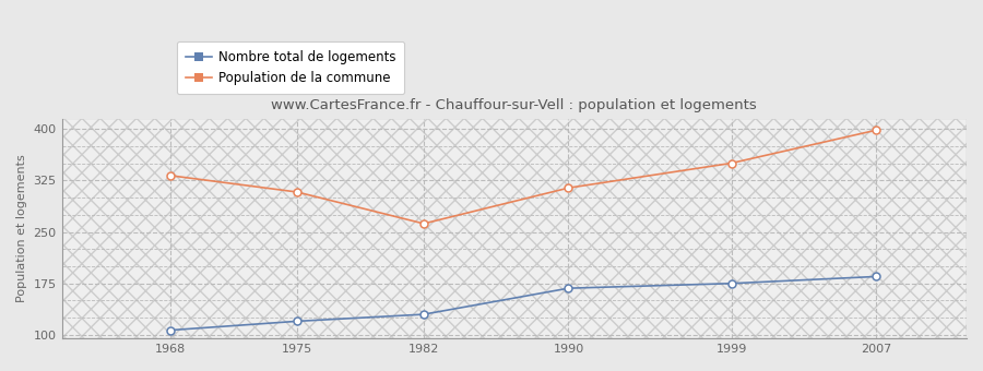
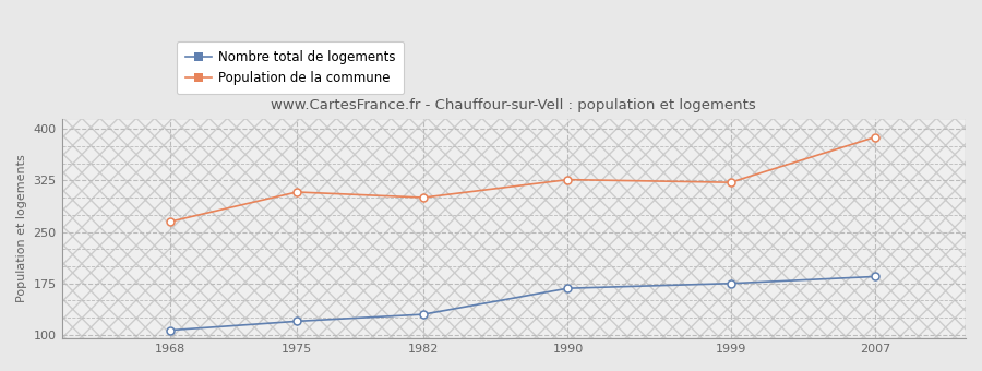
Population de la commune/1968: 332 -> 265
Population de la commune/1982: 262 -> 300
Population de la commune/1990: 314 -> 326
Population de la commune/1999: 350 -> 322
Population de la commune/2007: 398 -> 388
